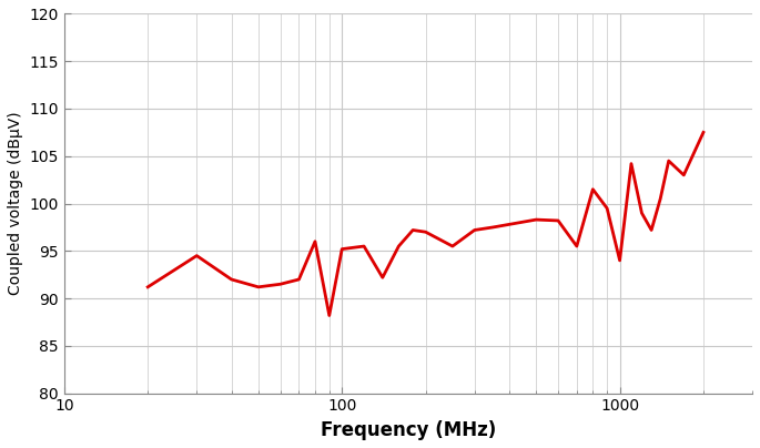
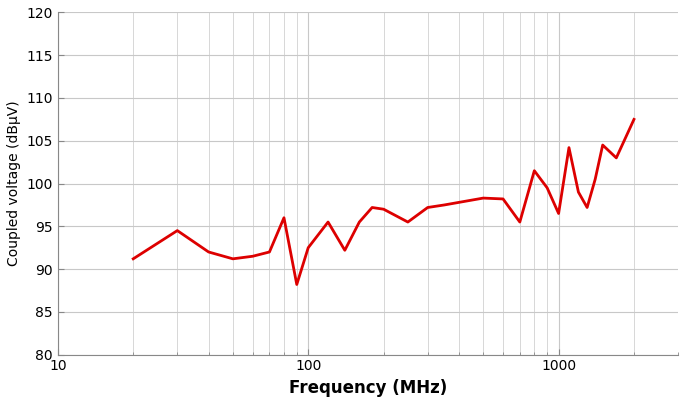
100: 95.2 -> 92.5
1000: 94.0 -> 96.5
